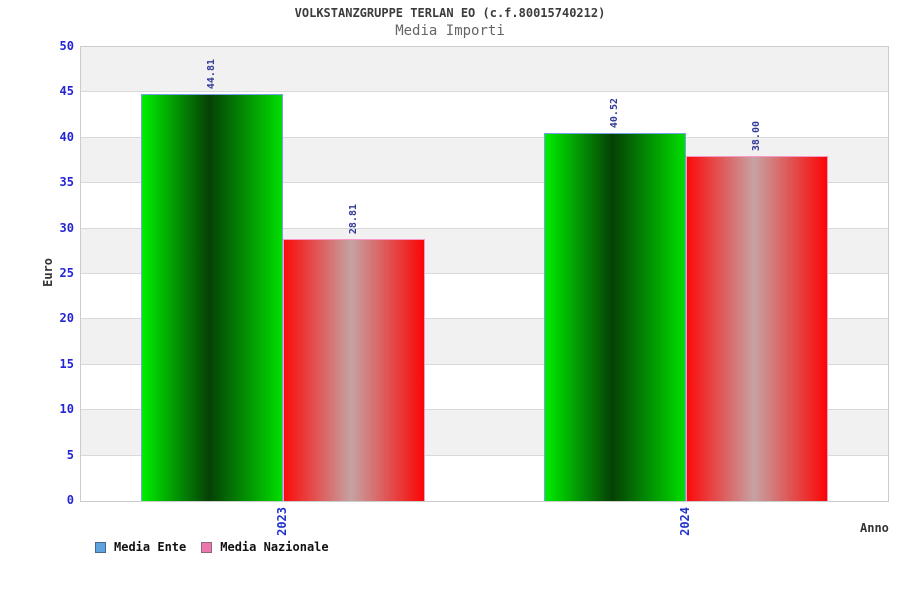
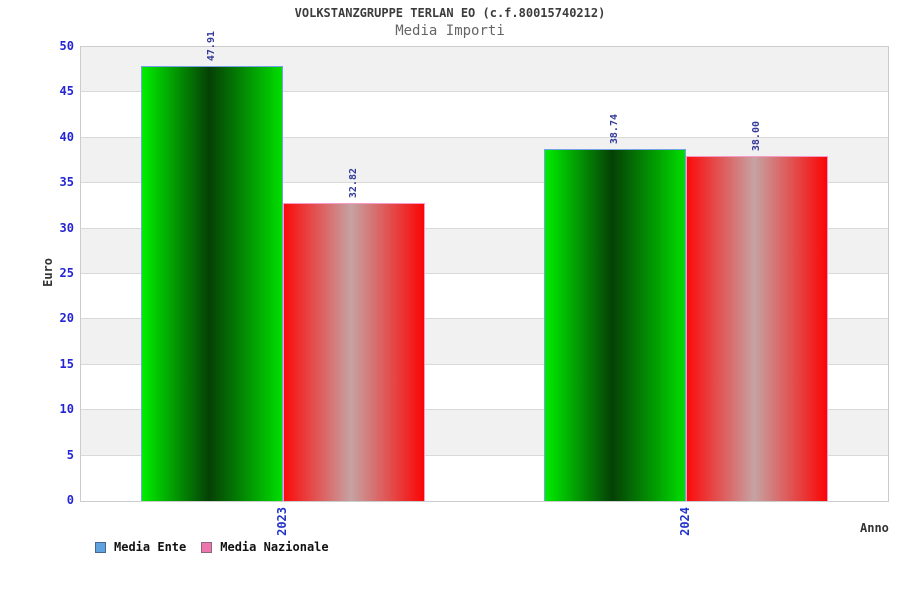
Media Ente/2023: 44.81 -> 47.91
Media Nazionale/2023: 28.81 -> 32.82
Media Ente/2024: 40.52 -> 38.74
